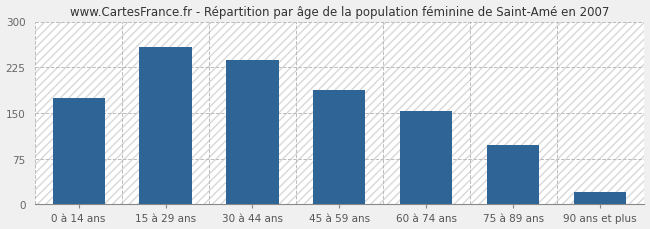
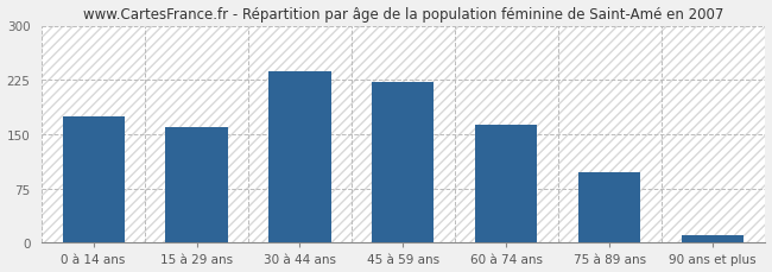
15 à 29 ans: 258 -> 160
45 à 59 ans: 188 -> 222
60 à 74 ans: 154 -> 163
90 ans et plus: 20 -> 10
